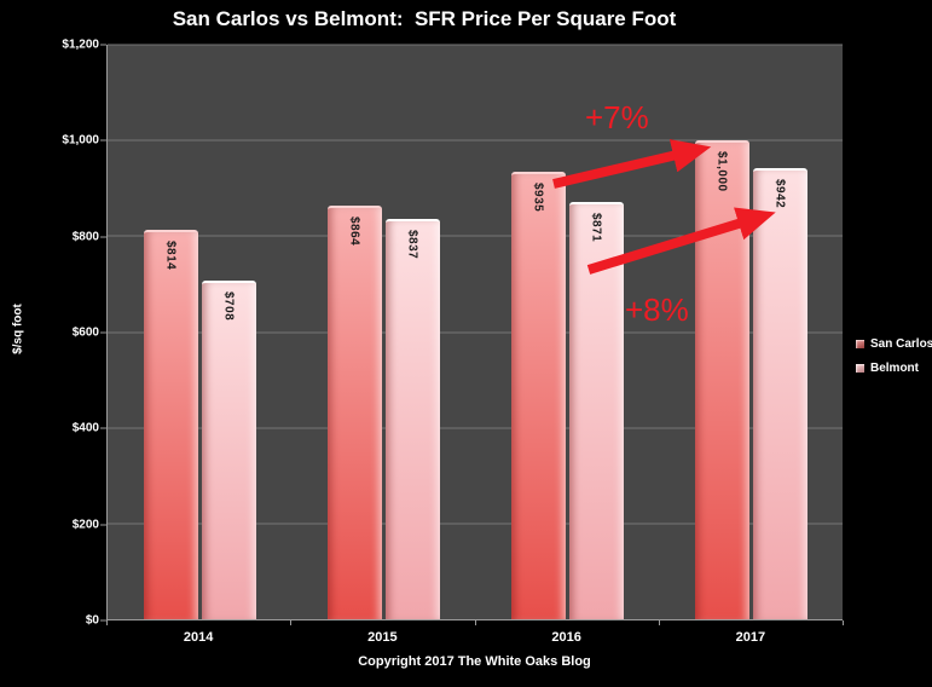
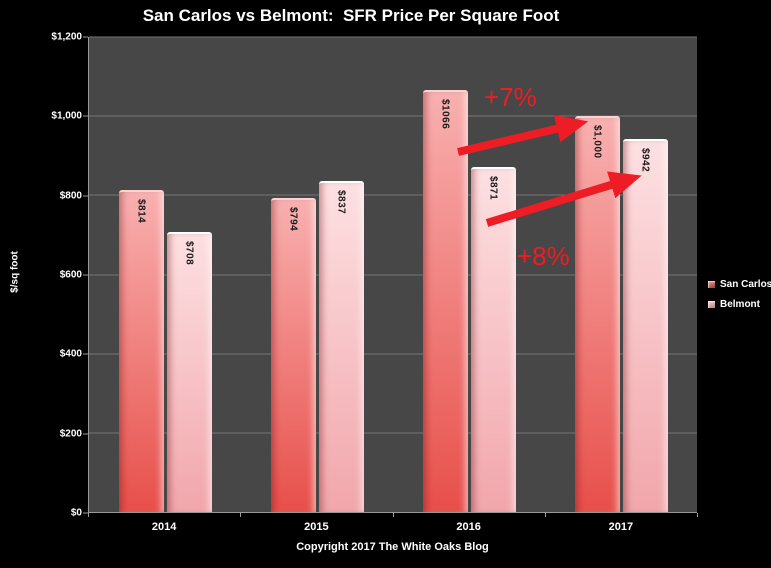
San Carlos/2015: $864 -> $794
San Carlos/2016: $935 -> $1066
